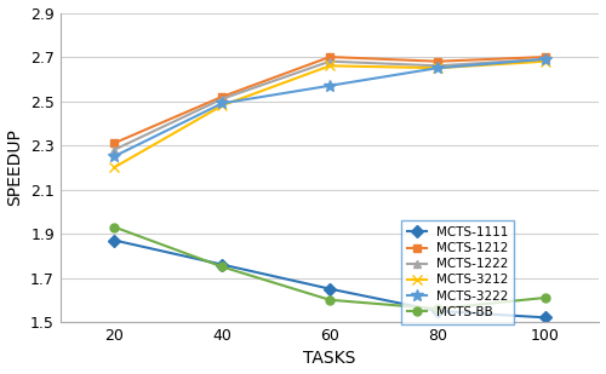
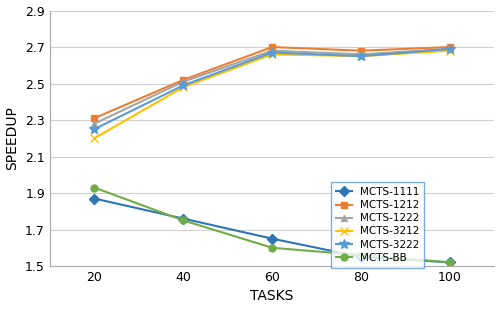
MCTS-3222/60: 2.57 -> 2.67
MCTS-BB/100: 1.61 -> 1.52
